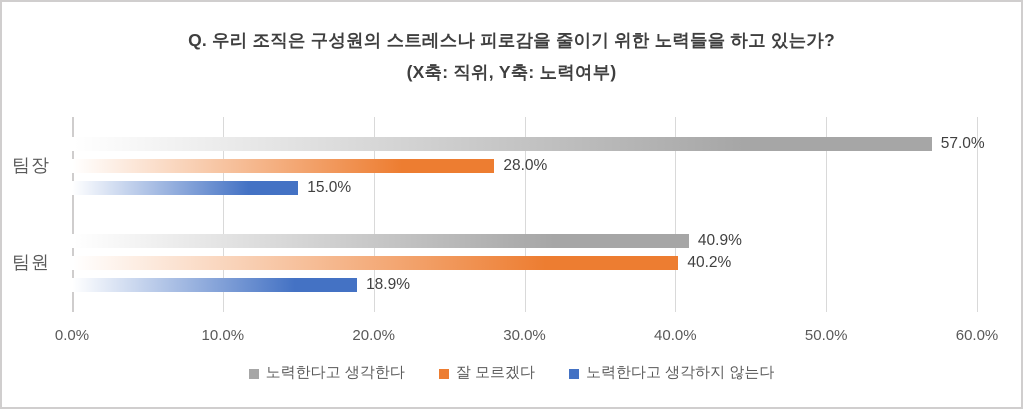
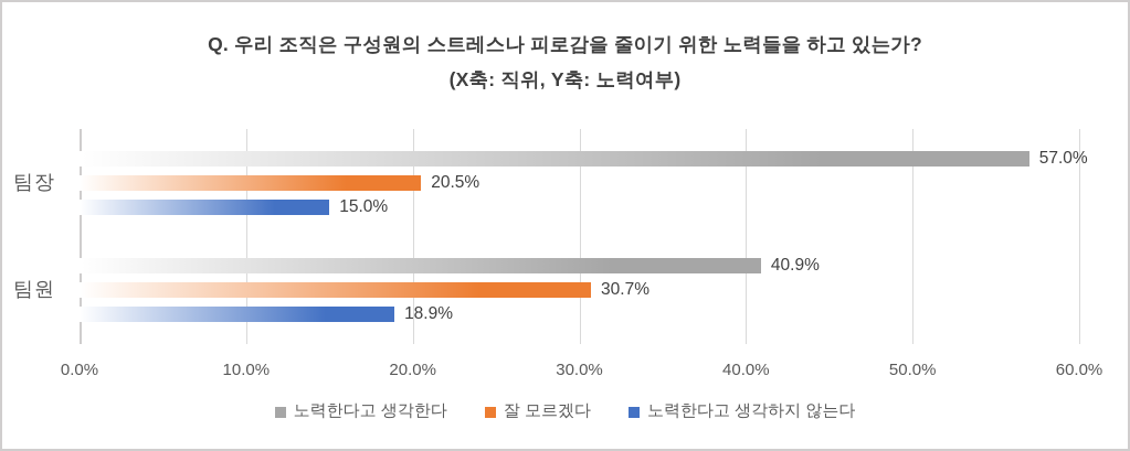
잘 모르겠다/팀장: 28.0% -> 20.5%
잘 모르겠다/팀원: 40.2% -> 30.7%
